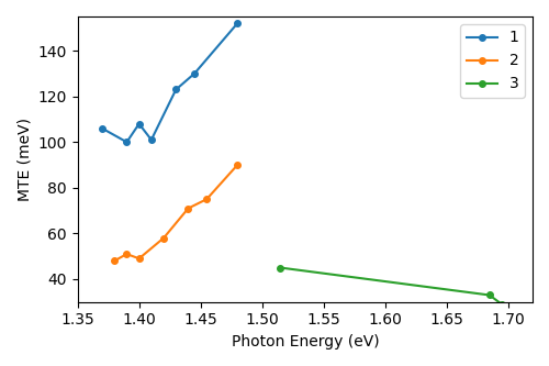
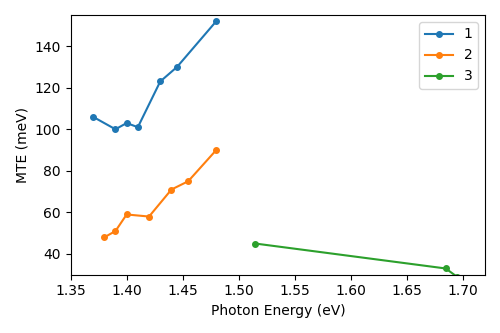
1/1.40: 108 -> 103
2/1.40: 49 -> 59
